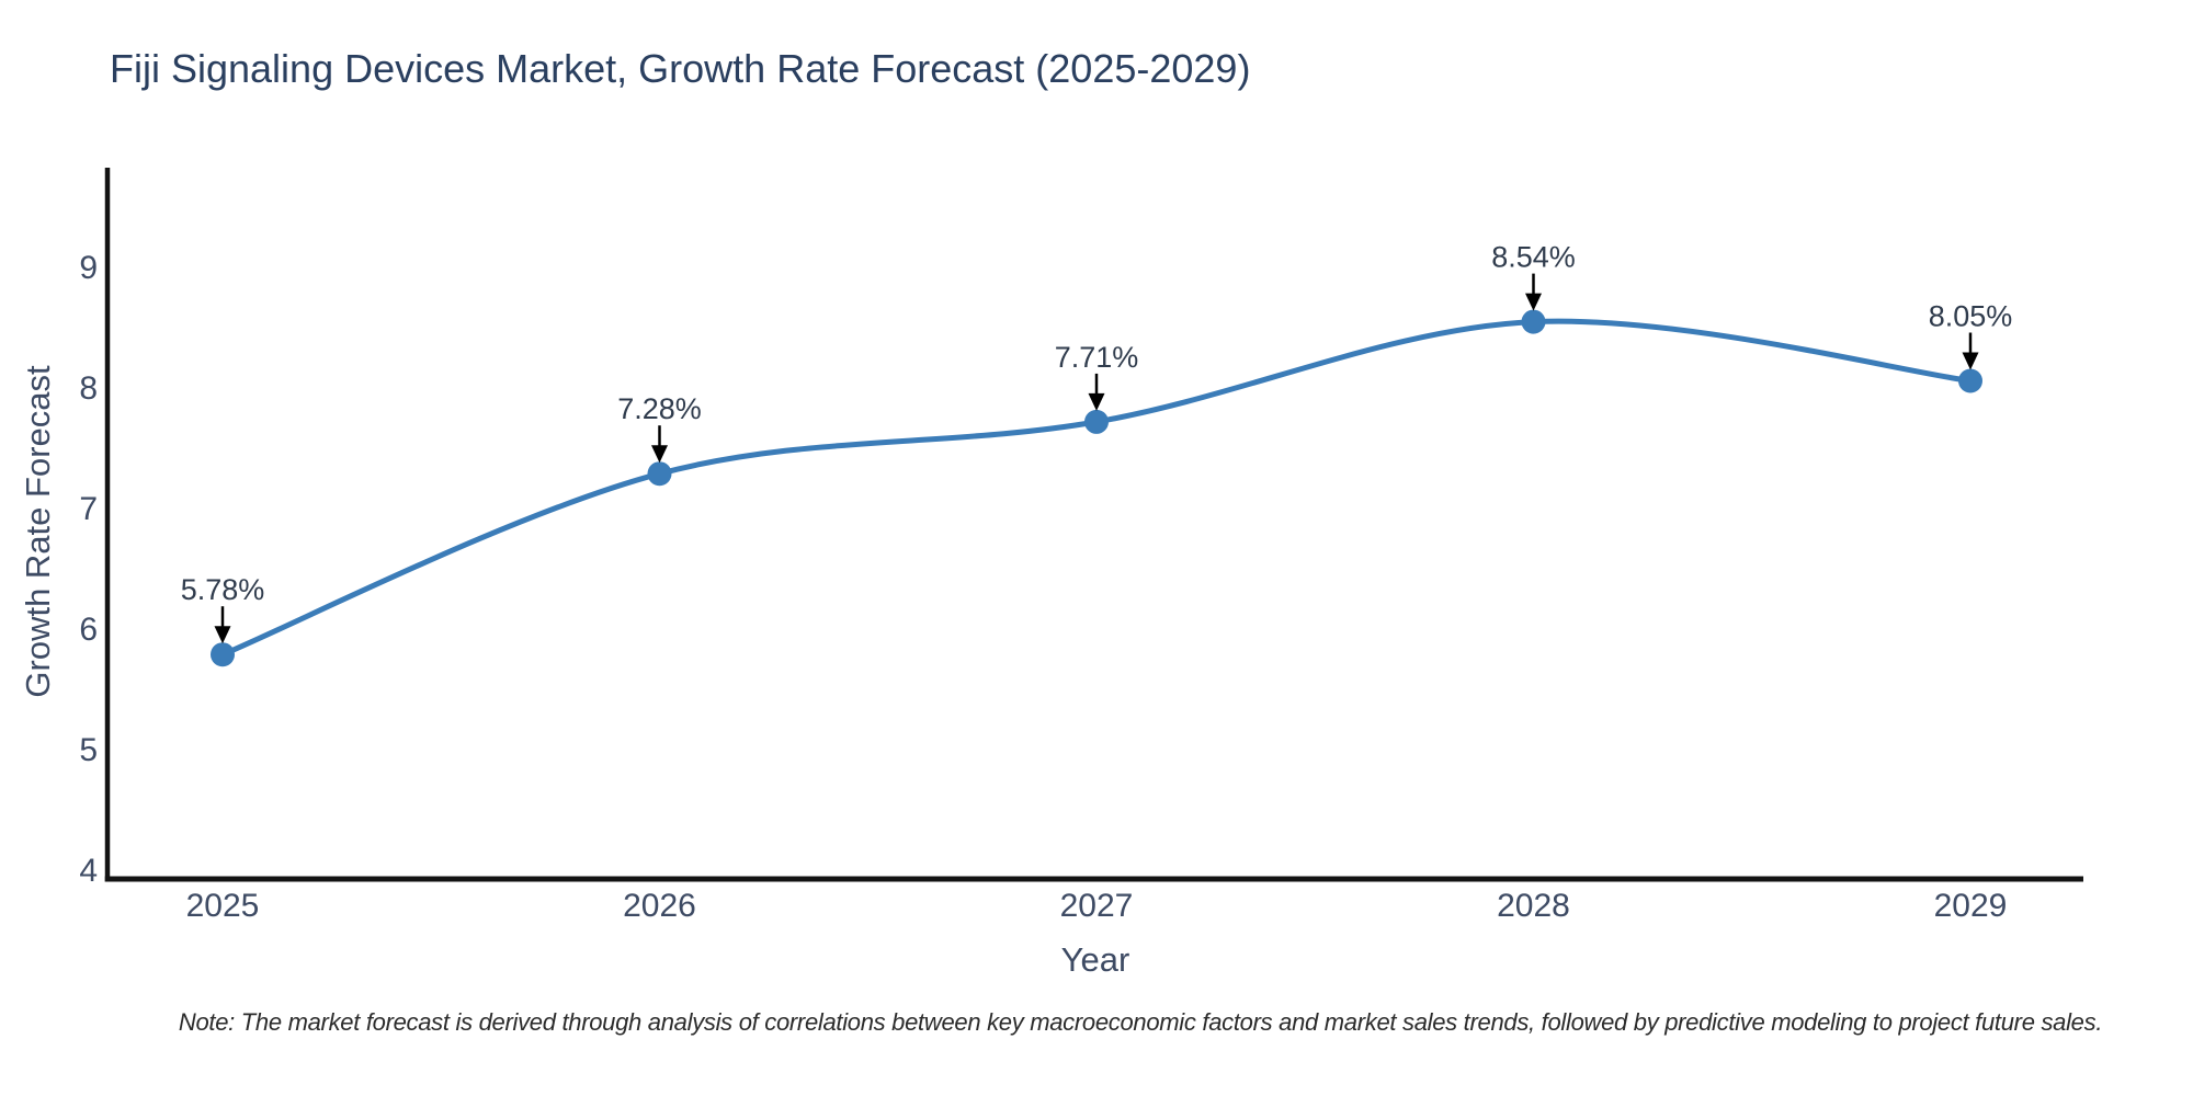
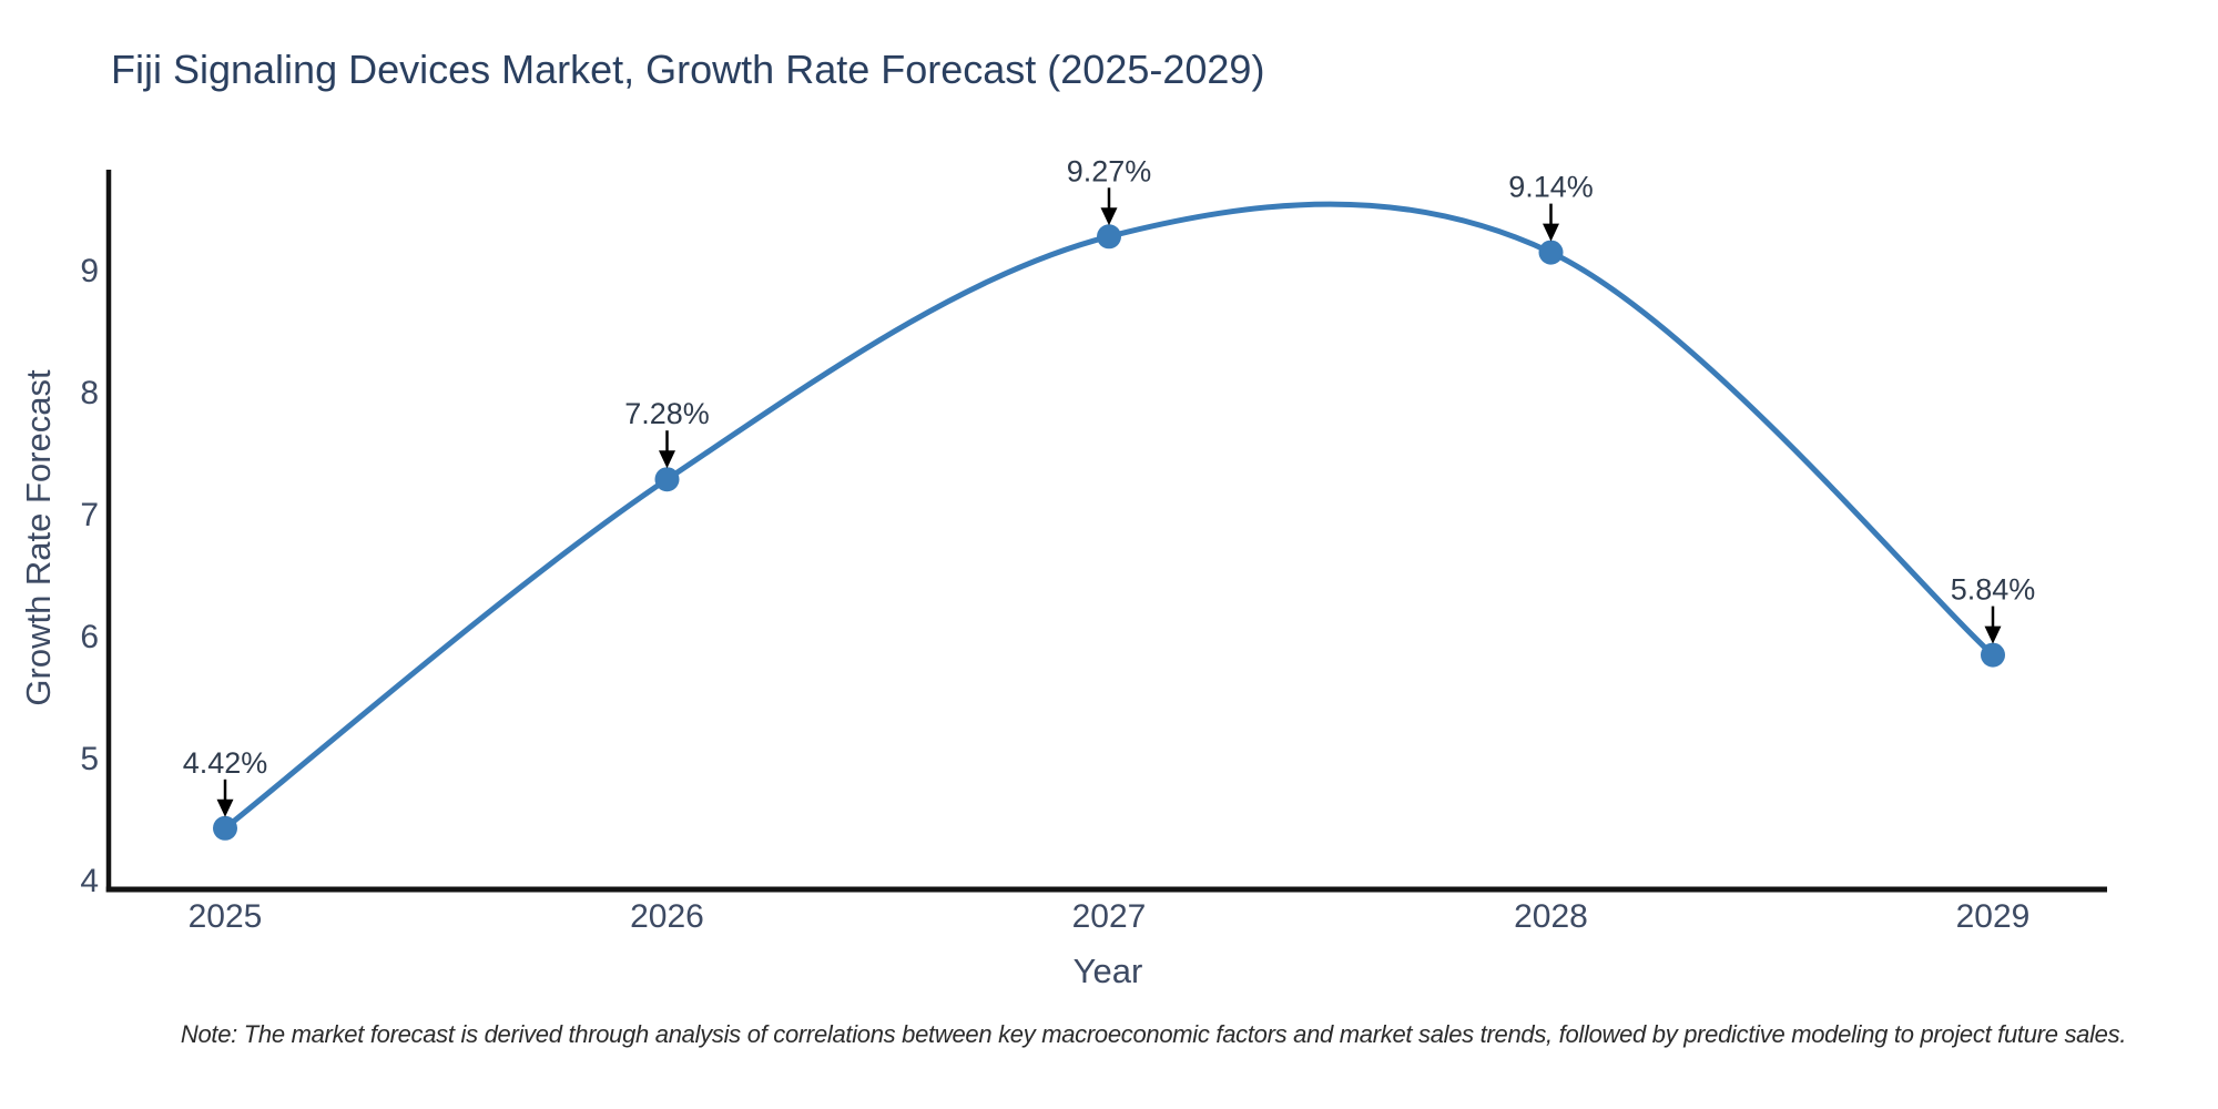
2025: 5.78% -> 4.42%
2027: 7.71% -> 9.27%
2028: 8.54% -> 9.14%
2029: 8.05% -> 5.84%
